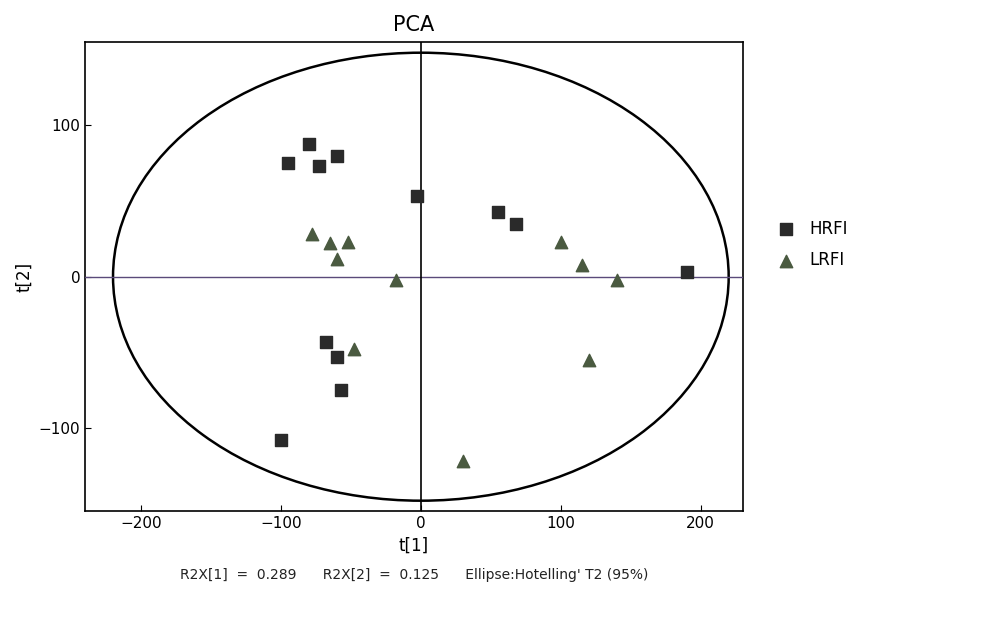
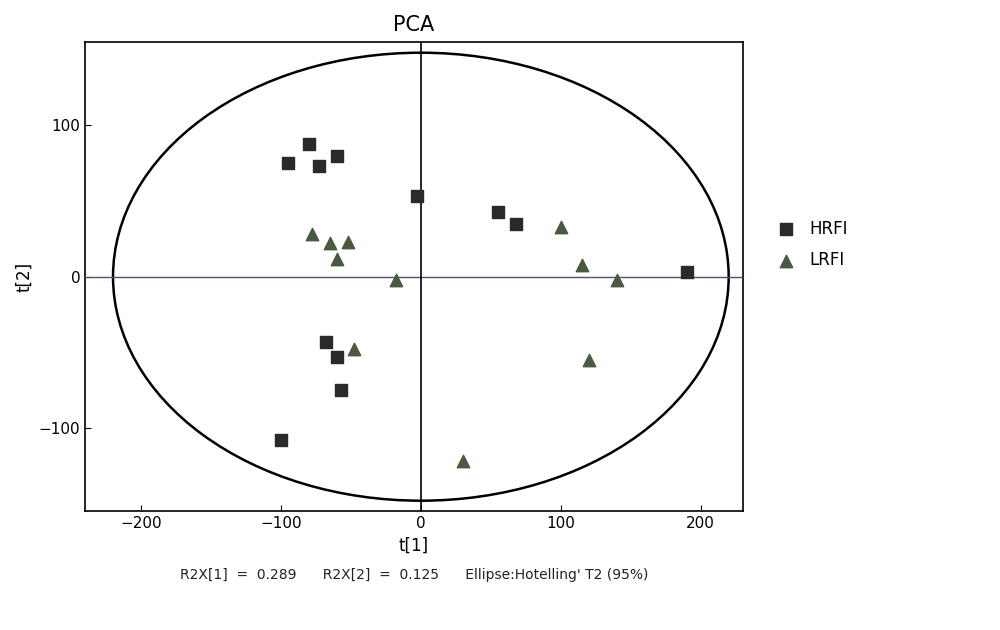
LRFI/100: 23 -> 33
